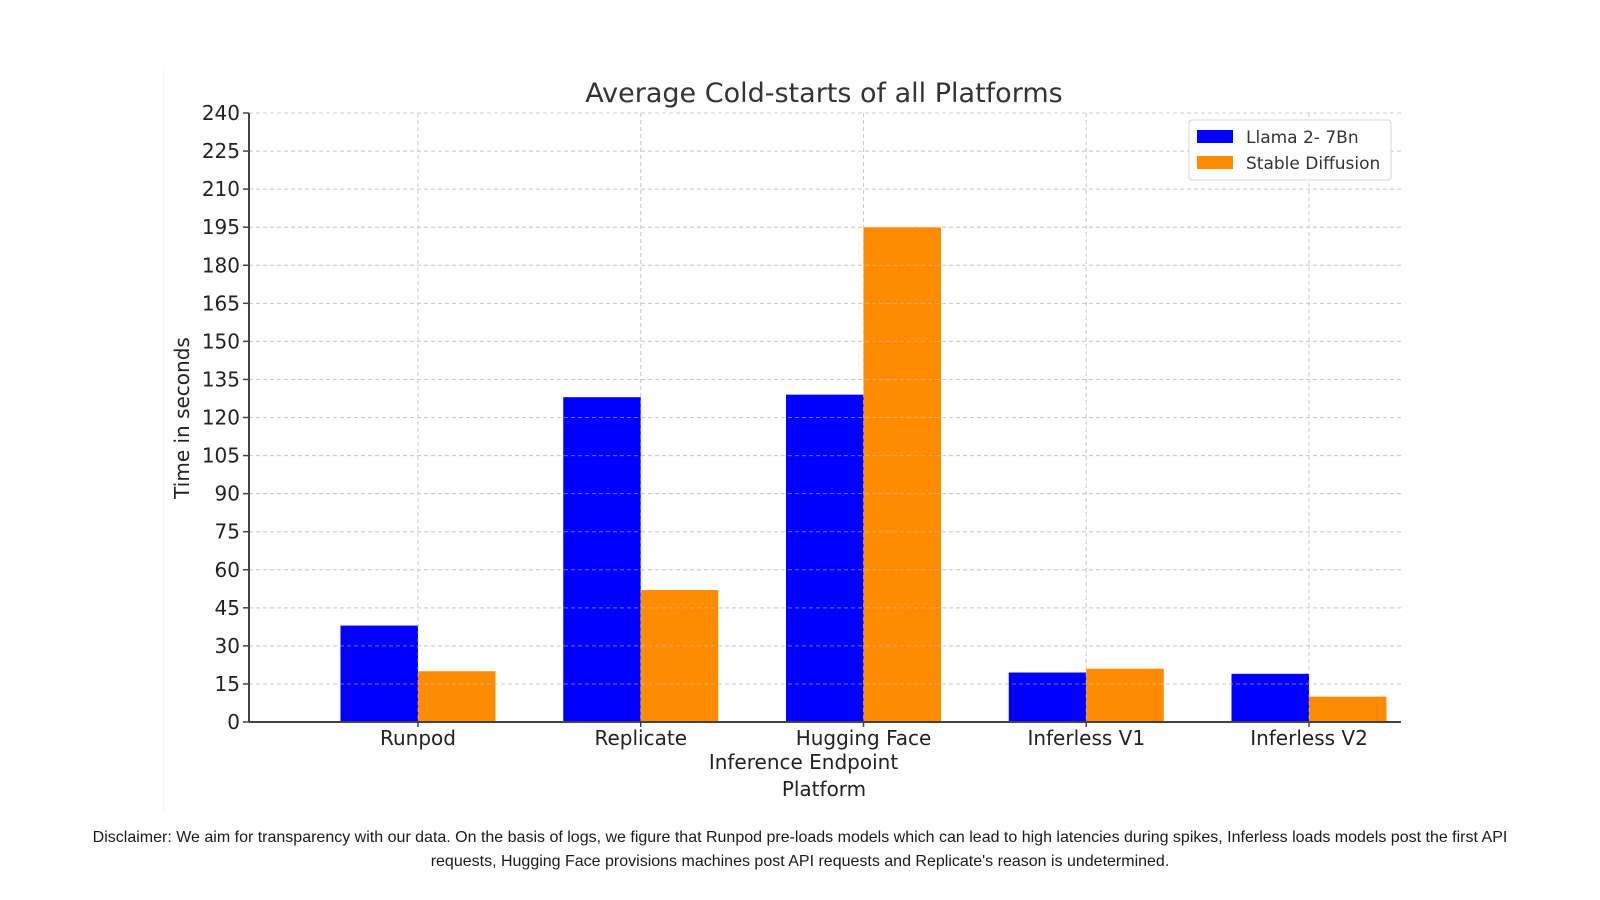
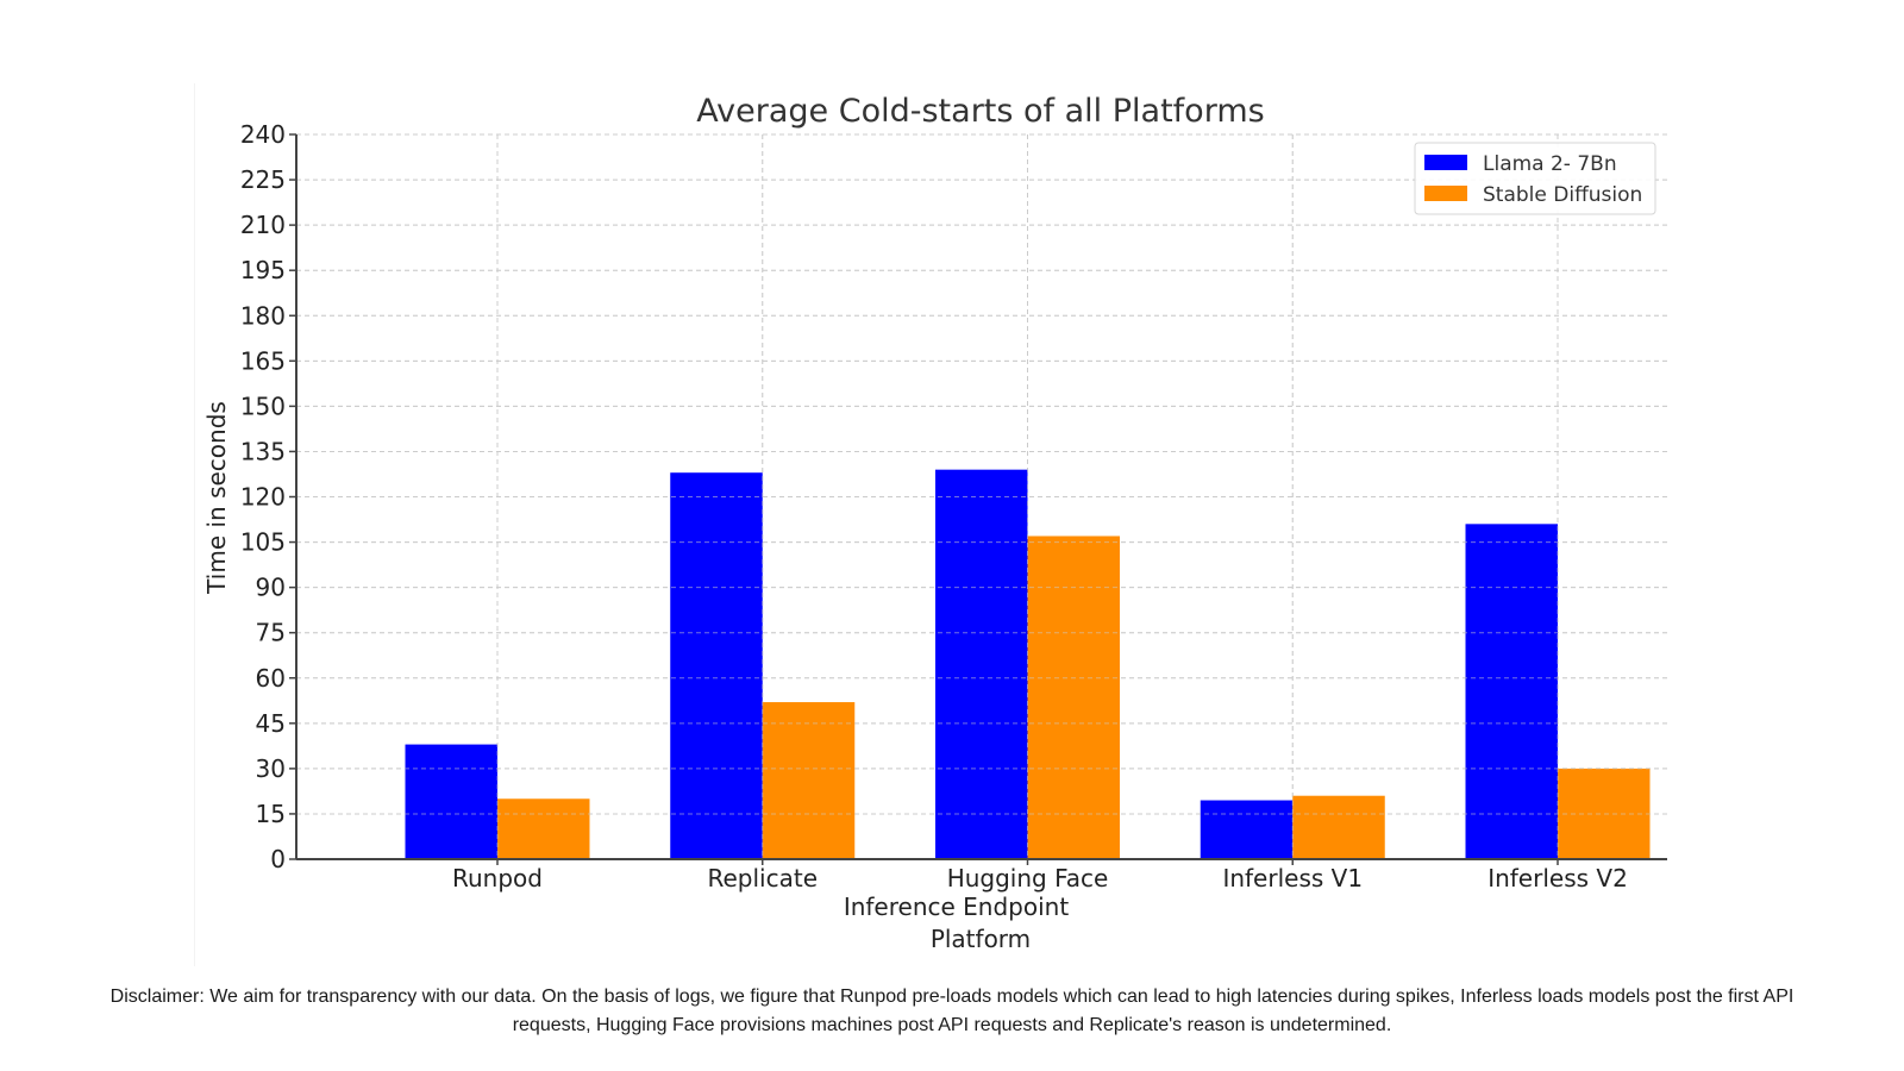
Stable Diffusion/Hugging Face Inference Endpoint: 195 -> 107
Llama 2- 7Bn/Inferless V2: 19 -> 111
Stable Diffusion/Inferless V2: 10 -> 30
